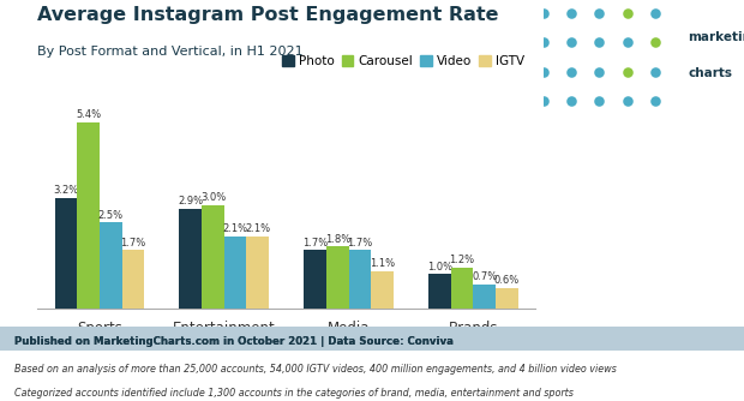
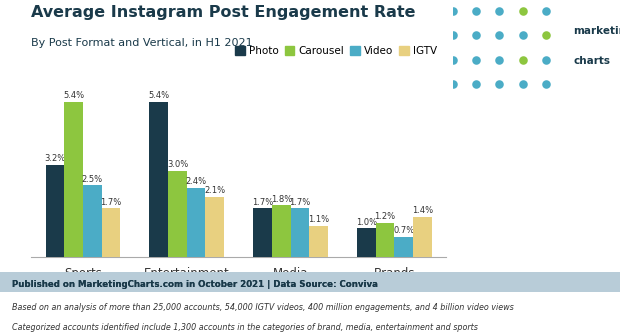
Photo/Entertainment: 2.9% -> 5.4%
Video/Entertainment: 2.1% -> 2.4%
IGTV/Brands: 0.6% -> 1.4%
